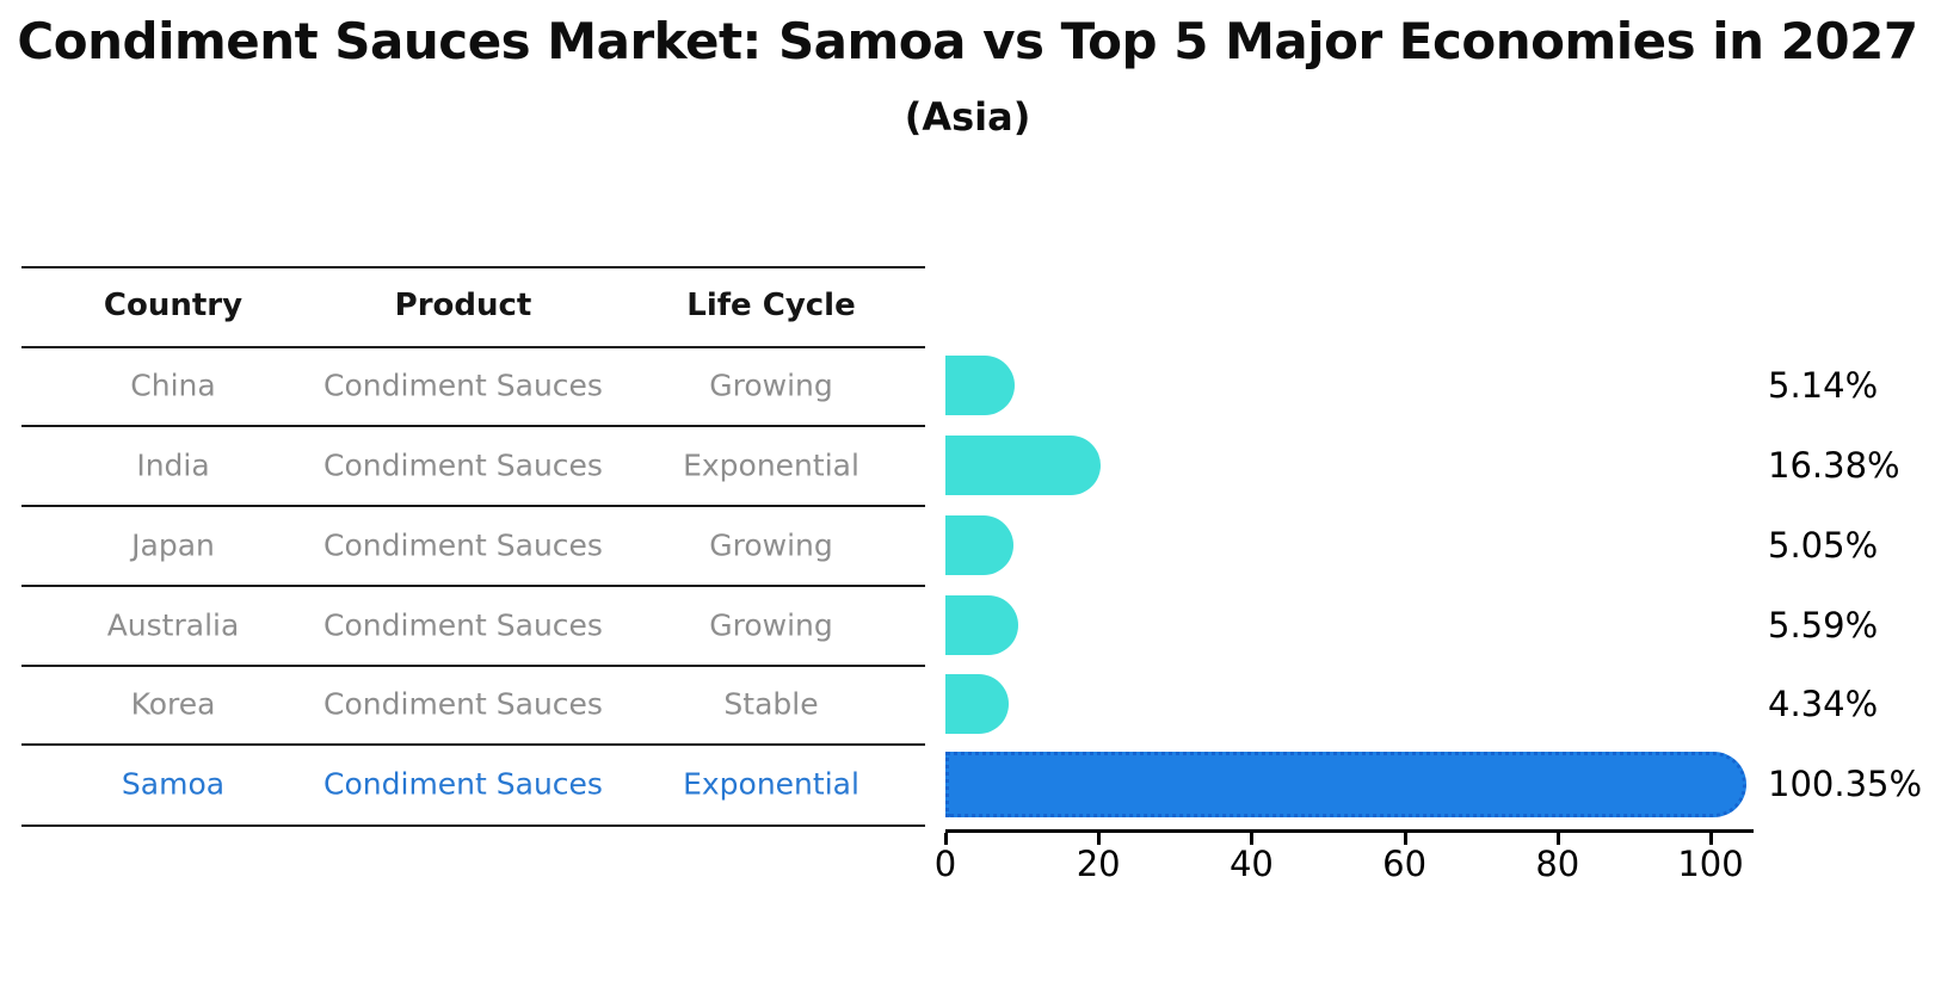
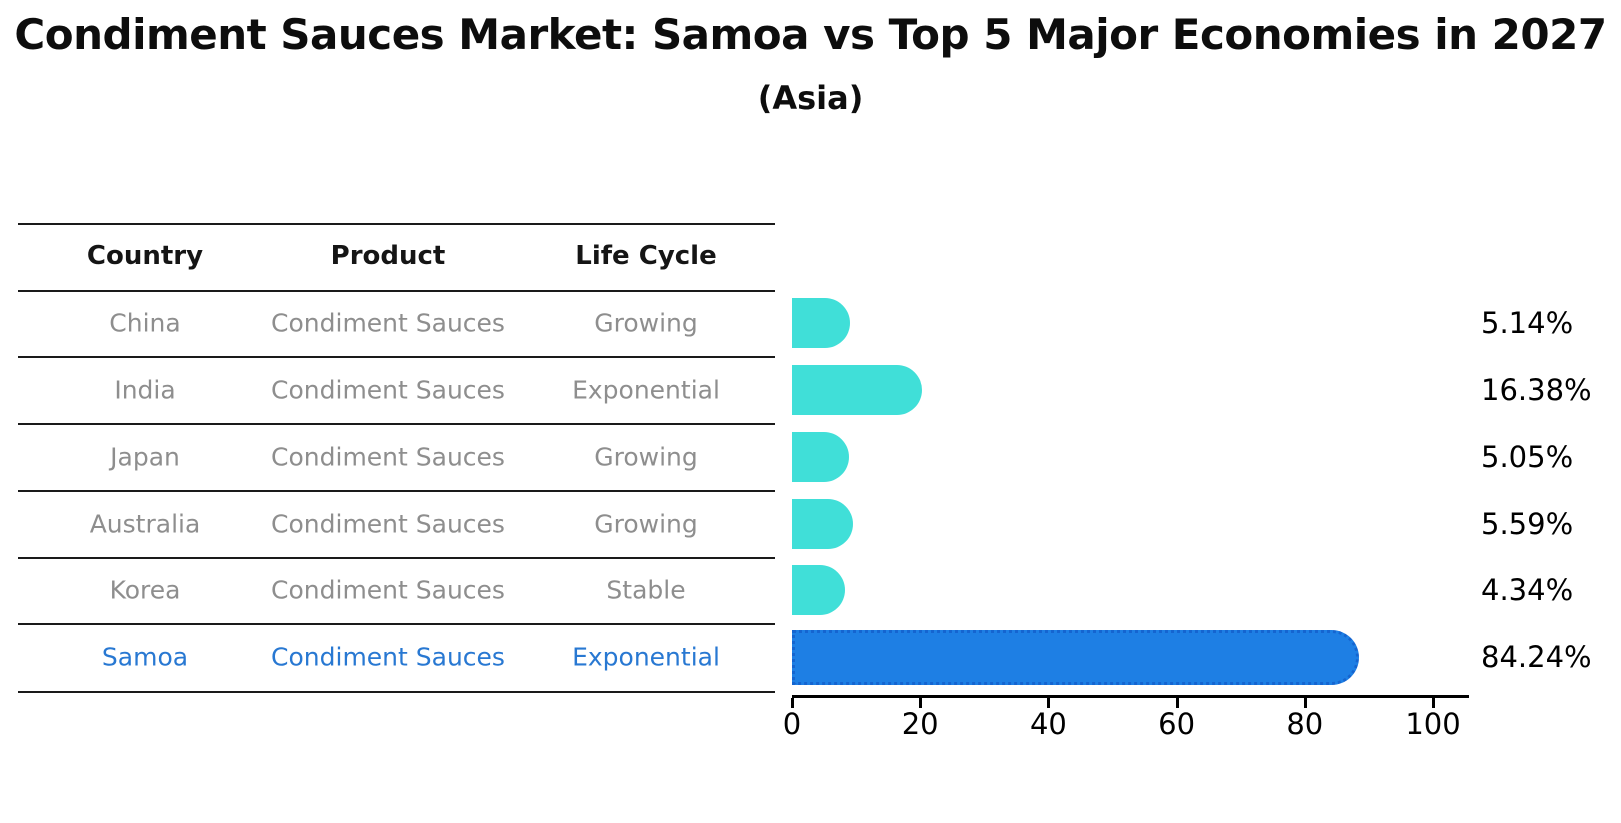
Samoa: 100.35% -> 84.24%
